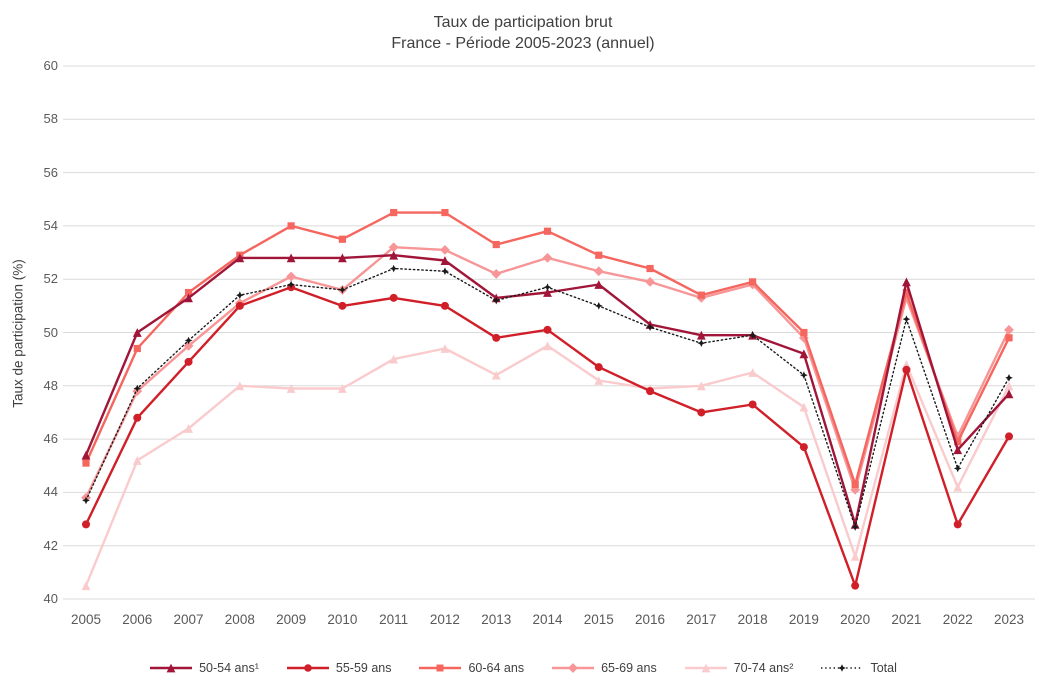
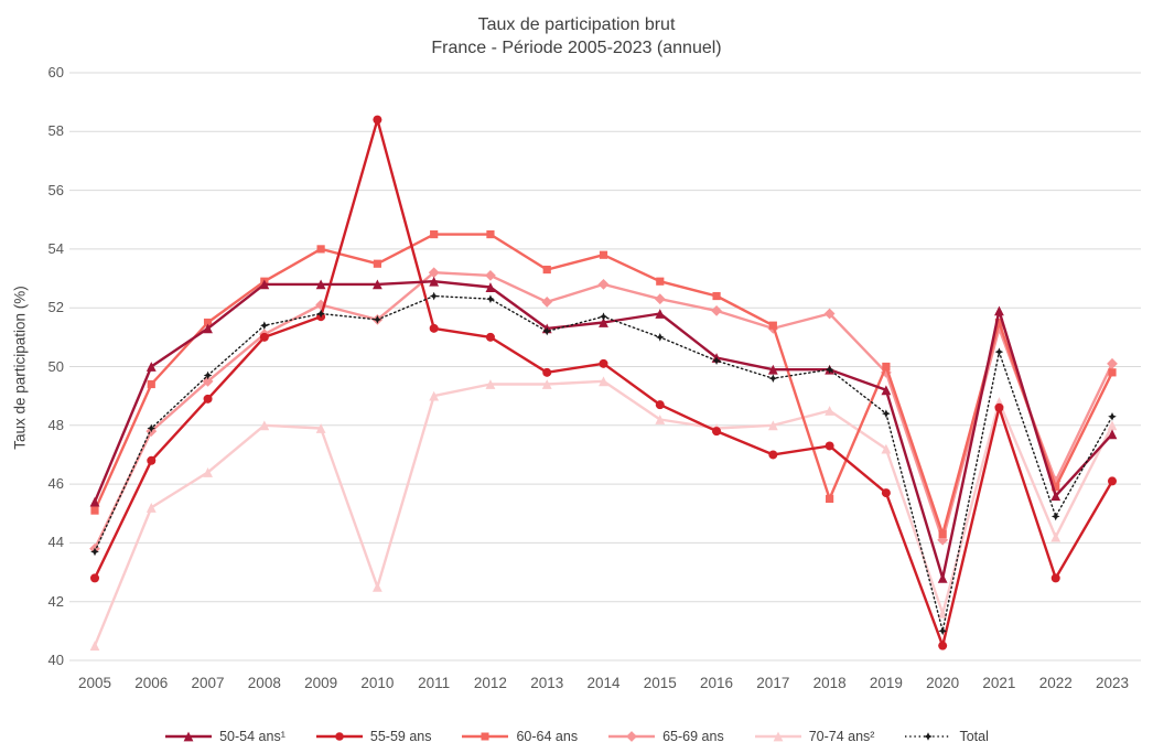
55-59 ans/2010: 51.0 -> 58.4
70-74 ans²/2010: 47.9 -> 42.5
70-74 ans²/2013: 48.4 -> 49.4
60-64 ans/2018: 51.9 -> 45.5
Total/2020: 42.7 -> 41.0
